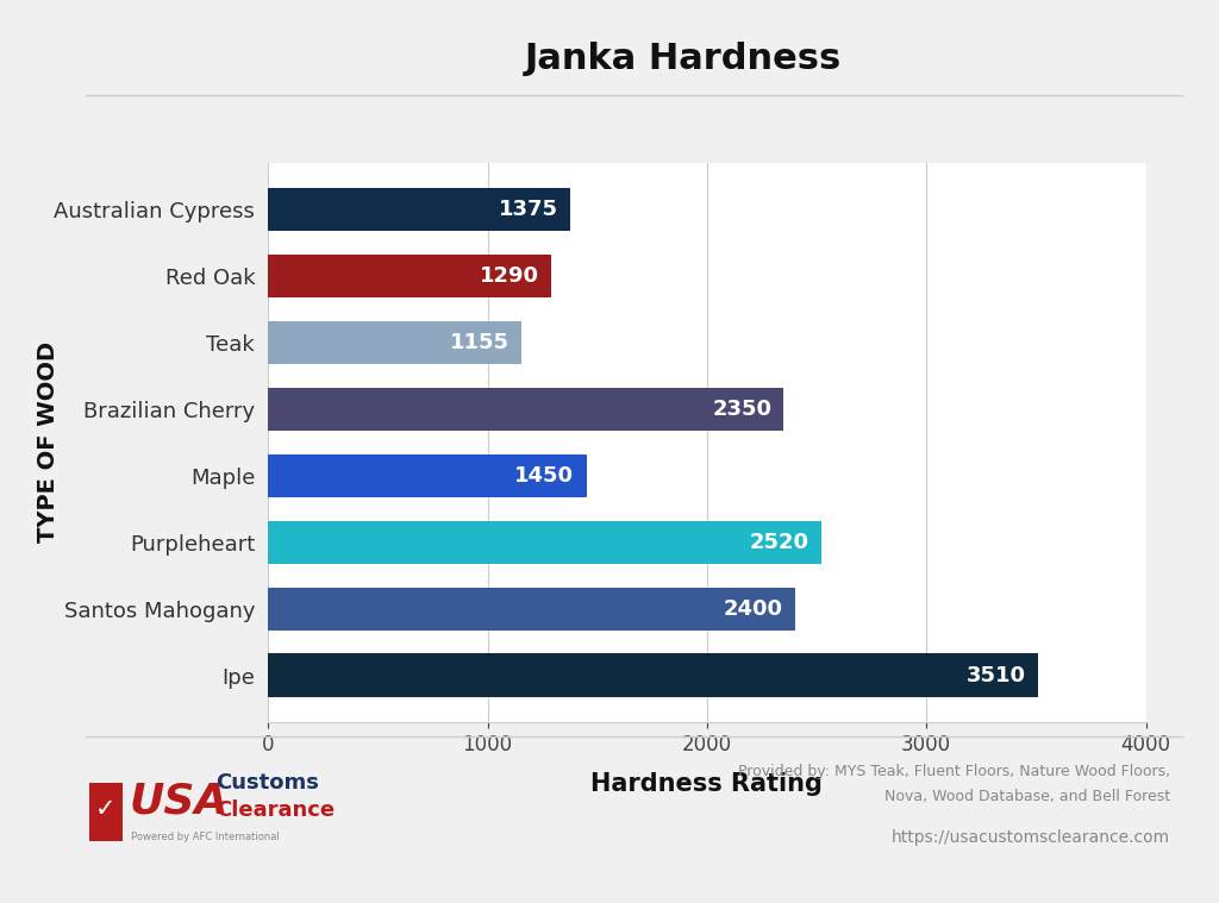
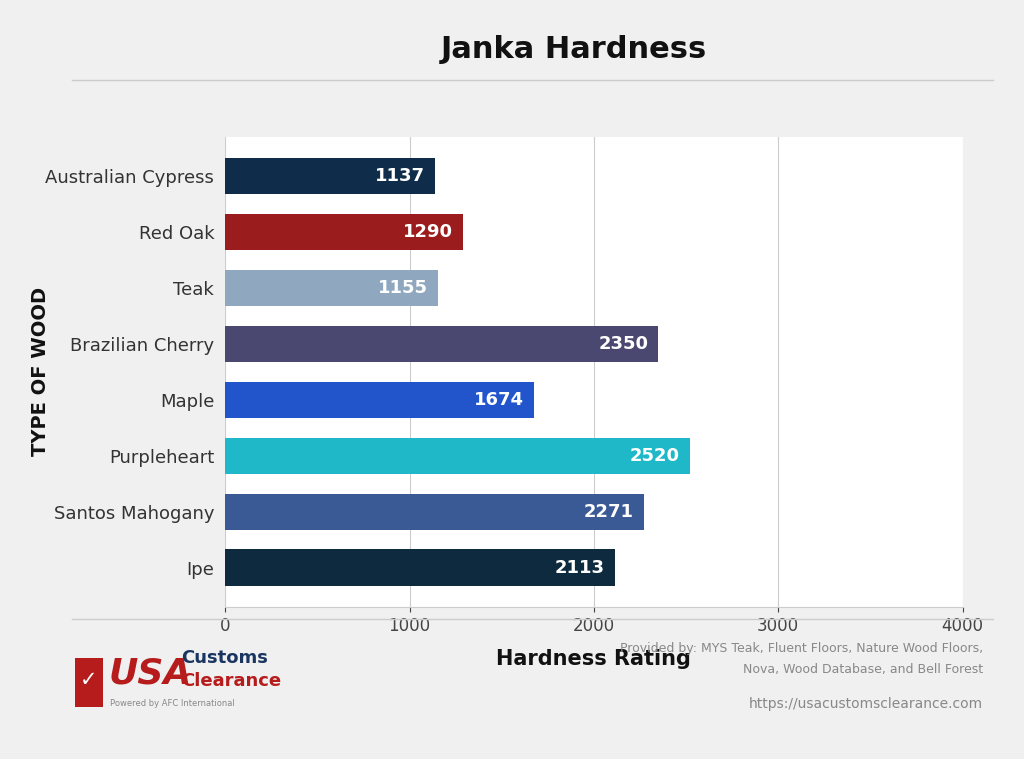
Australian Cypress: 1375 -> 1137
Maple: 1450 -> 1674
Santos Mahogany: 2400 -> 2271
Ipe: 3510 -> 2113
